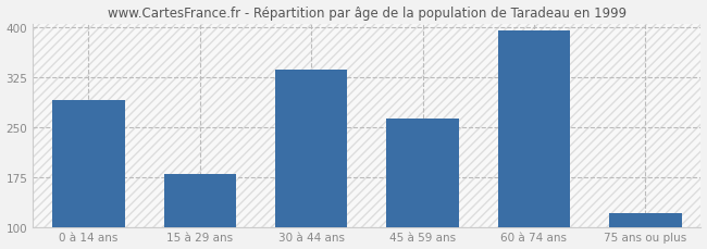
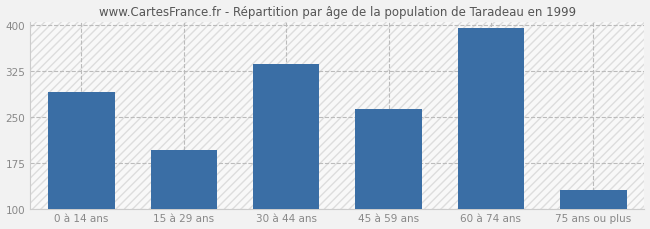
15 à 29 ans: 180 -> 196
75 ans ou plus: 120 -> 130
